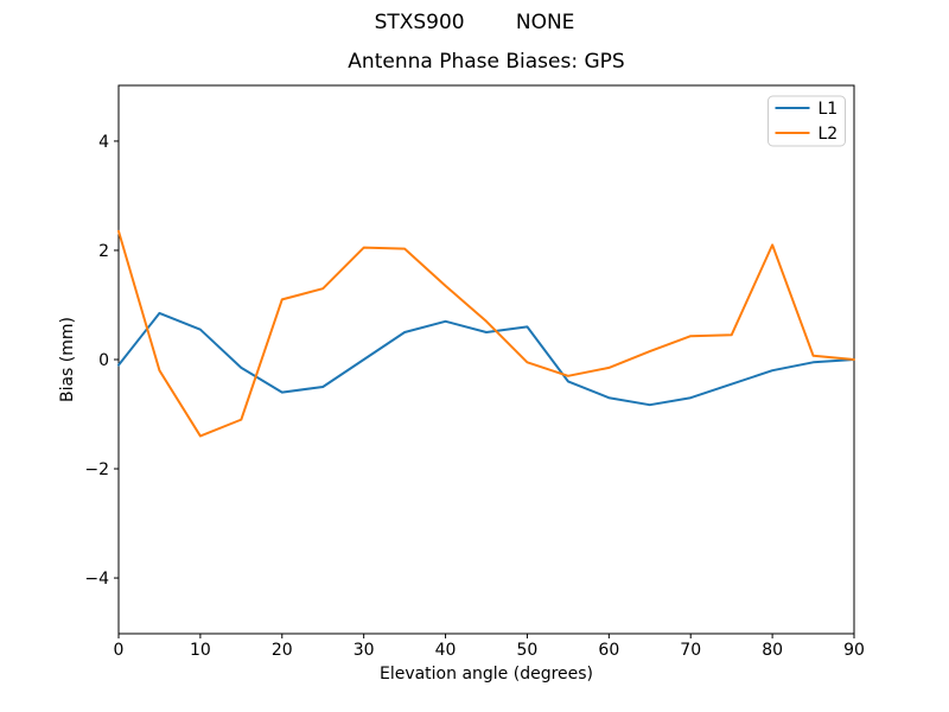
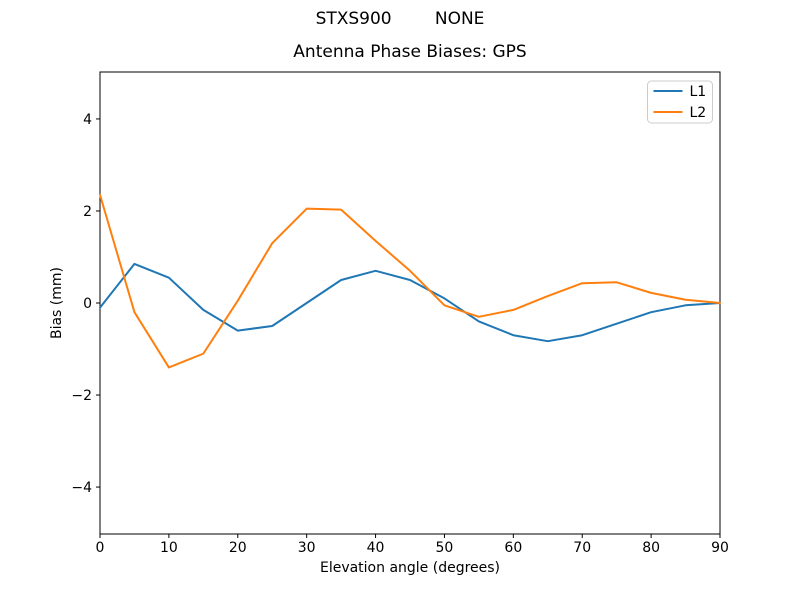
L2/20: 1.1 -> 0.1
L1/50: 0.6 -> 0.1
L2/80: 2.1 -> 0.2
